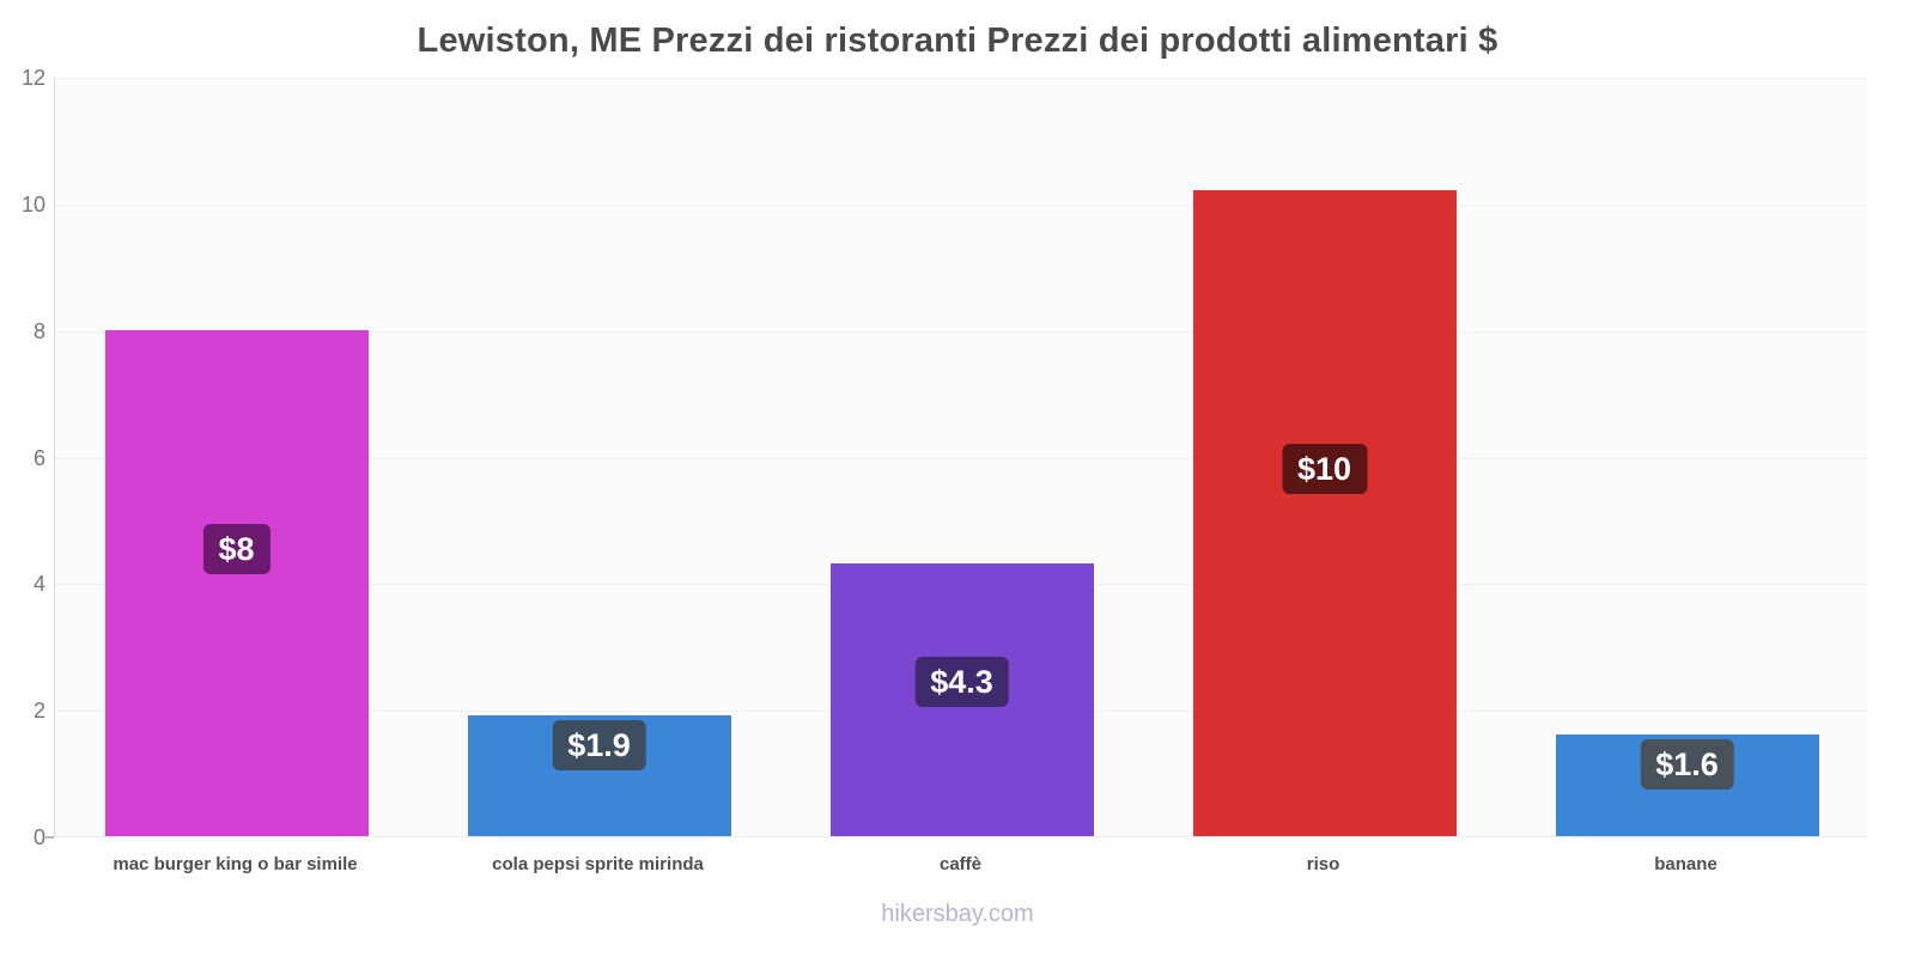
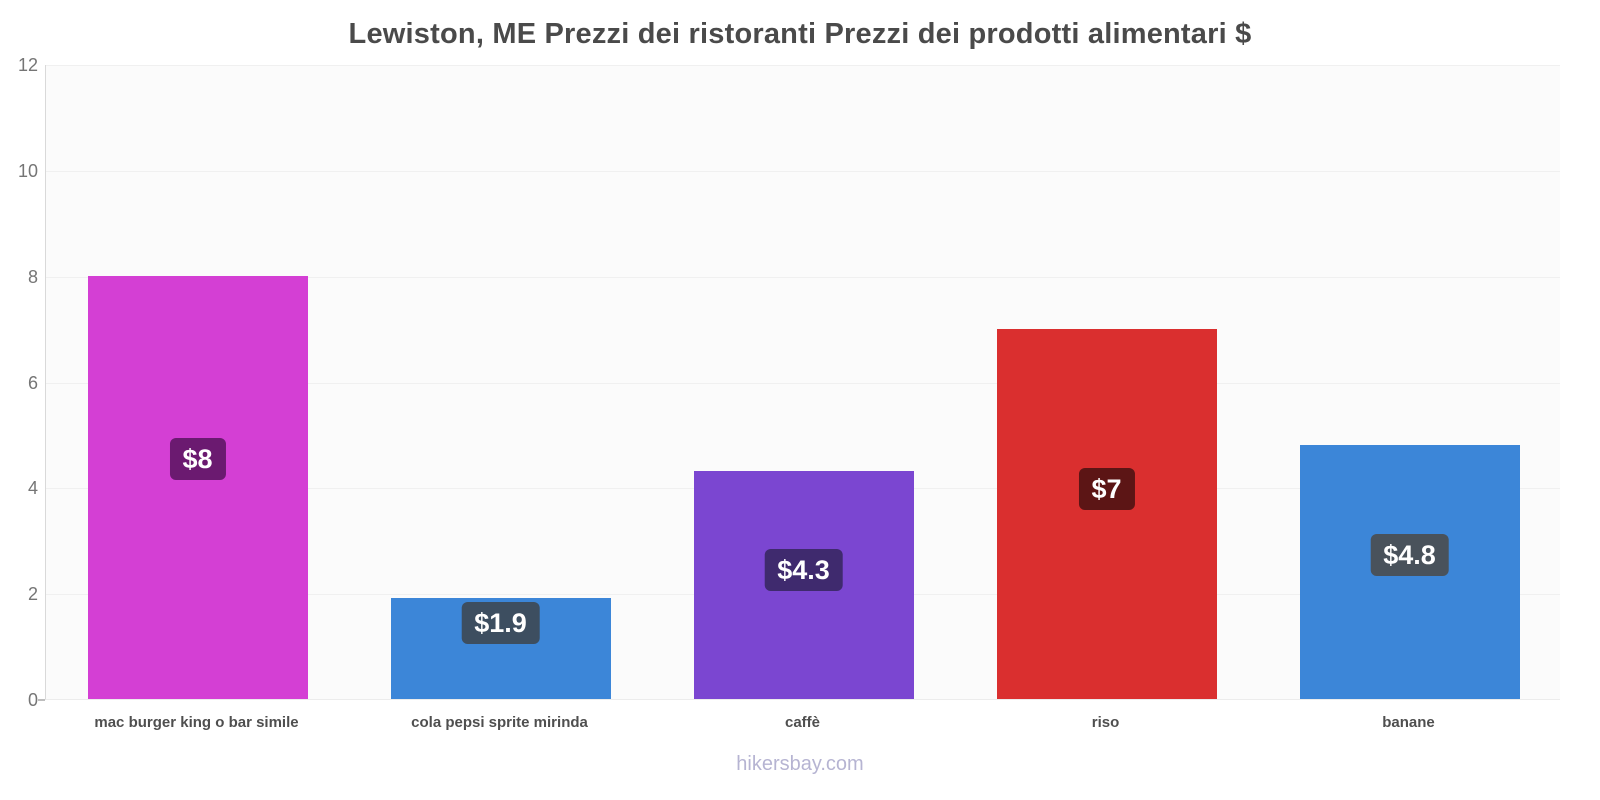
riso: $10 -> $7
banane: $1.6 -> $4.8
